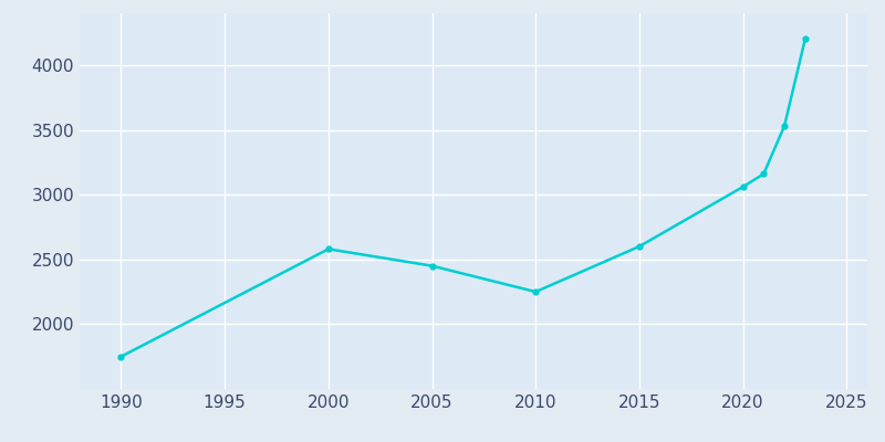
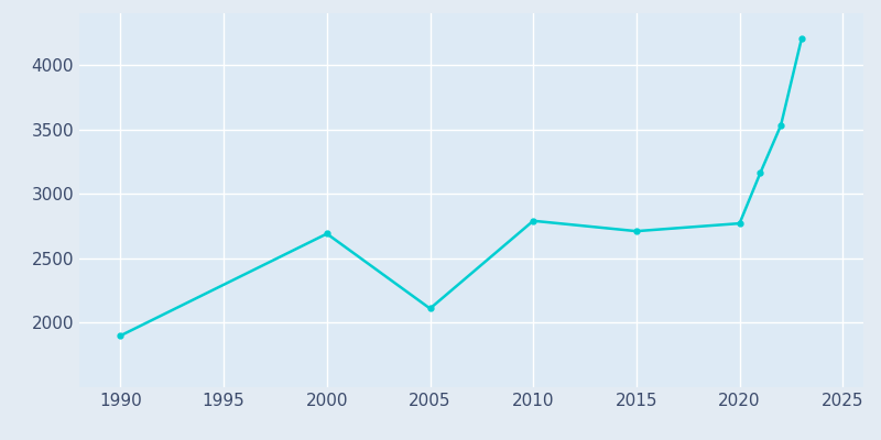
1990: 1750 -> 1900
2000: 2580 -> 2690
2005: 2450 -> 2110
2010: 2250 -> 2790
2015: 2600 -> 2710
2020: 3060 -> 2770
